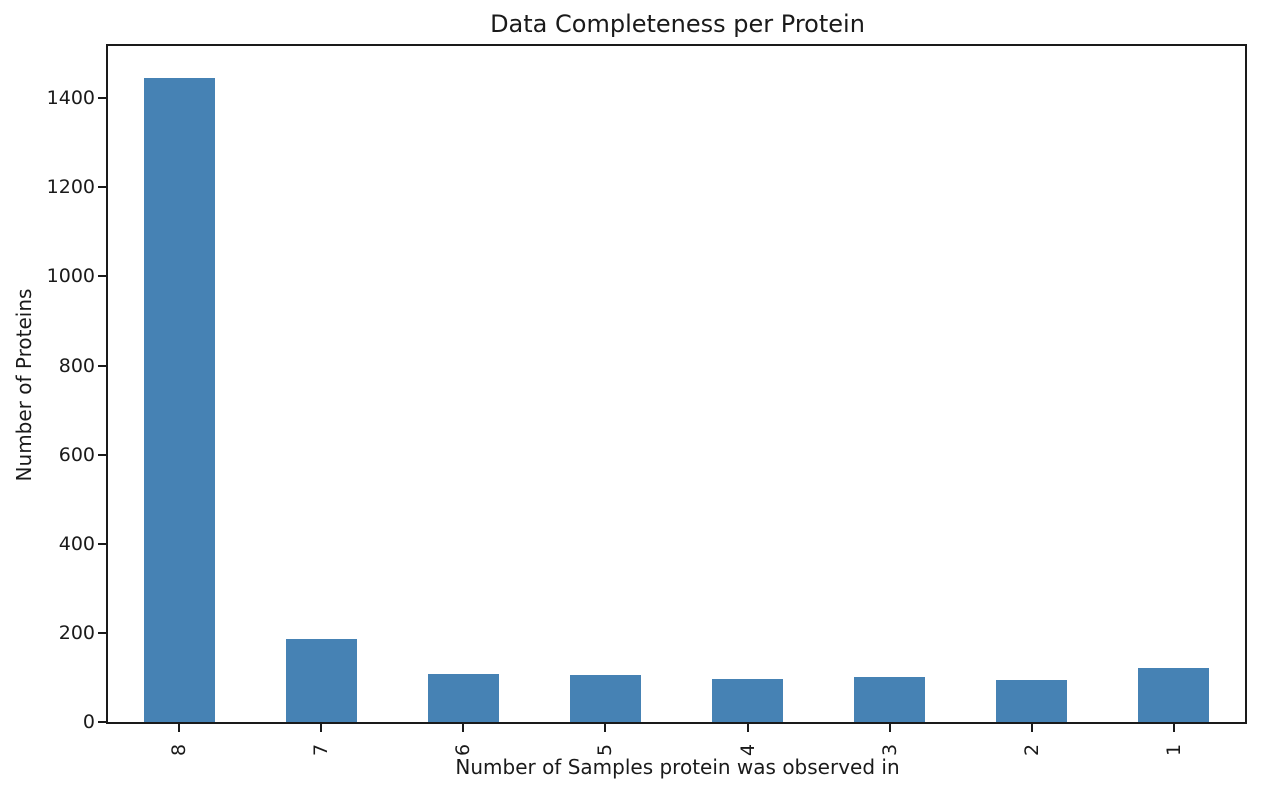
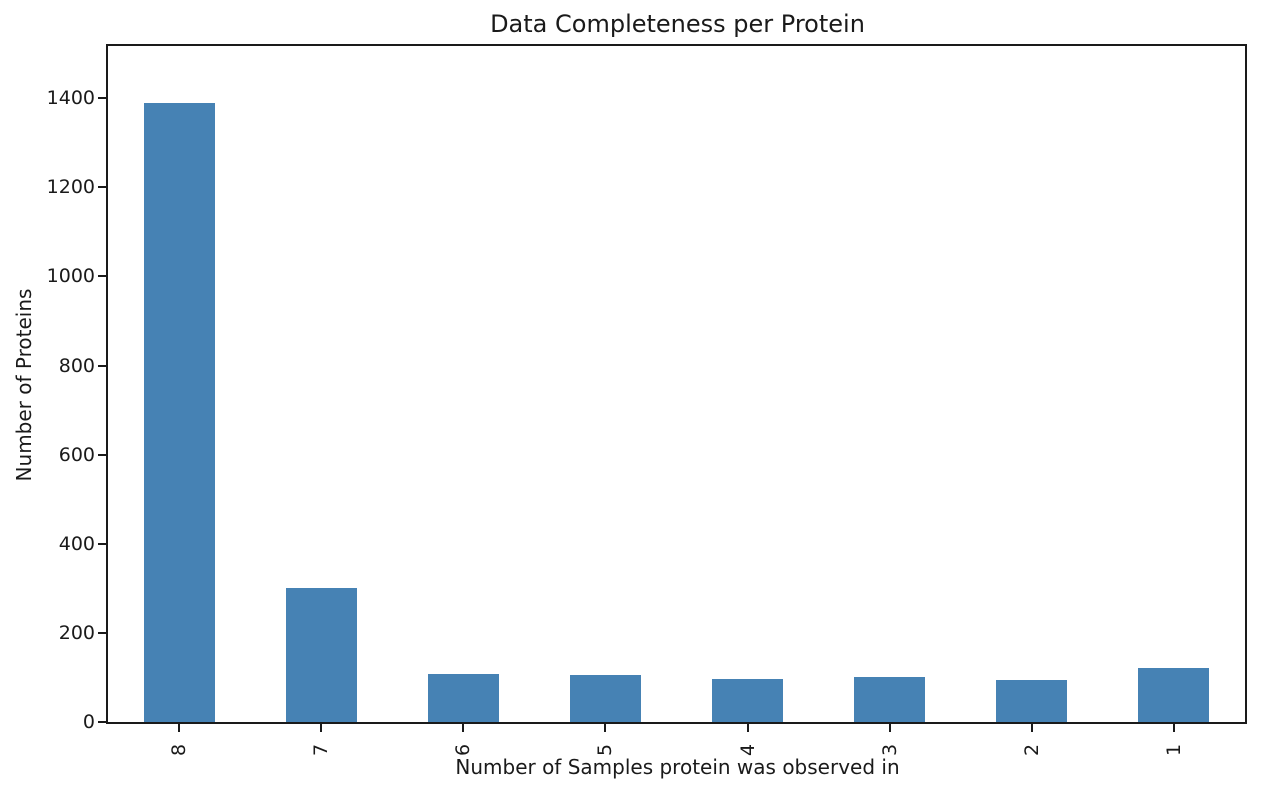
8: 1440 -> 1390
7: 190 -> 300
